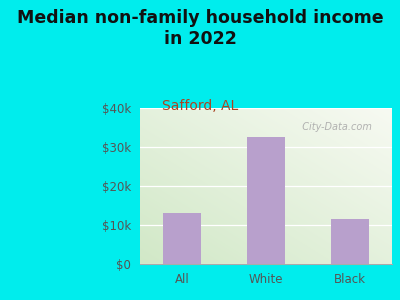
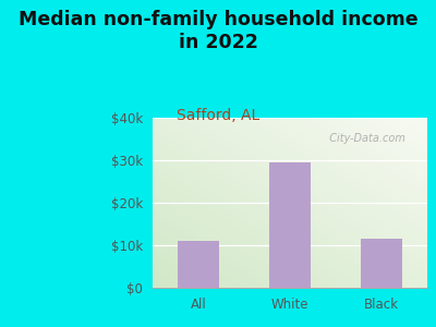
All: $13.0k -> $11.0k
White: $32.5k -> $29.5k
